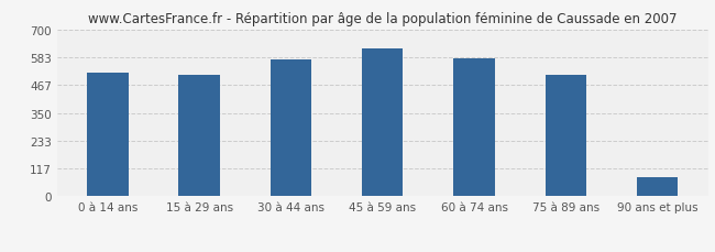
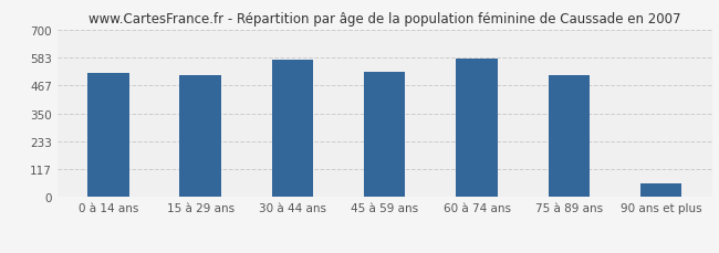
45 à 59 ans: 618 -> 525
90 ans et plus: 82 -> 55
